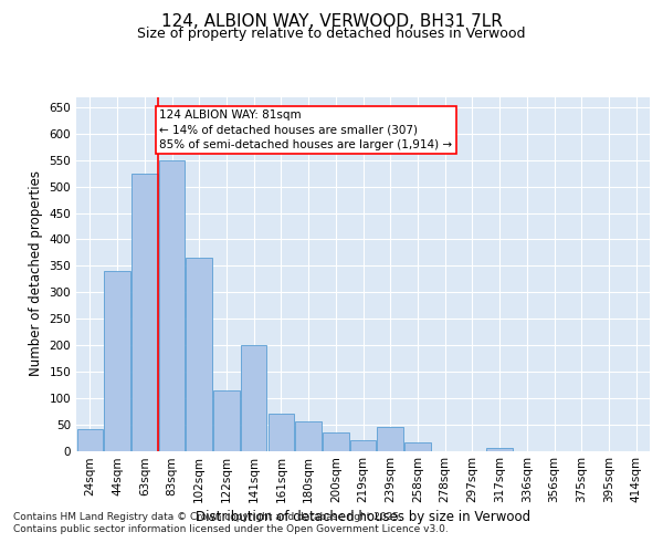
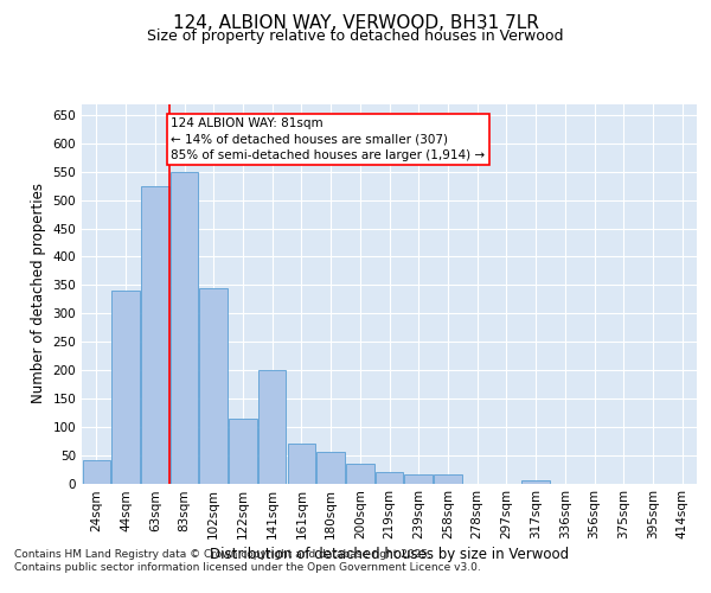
102sqm: 365 -> 345
239sqm: 45 -> 15
